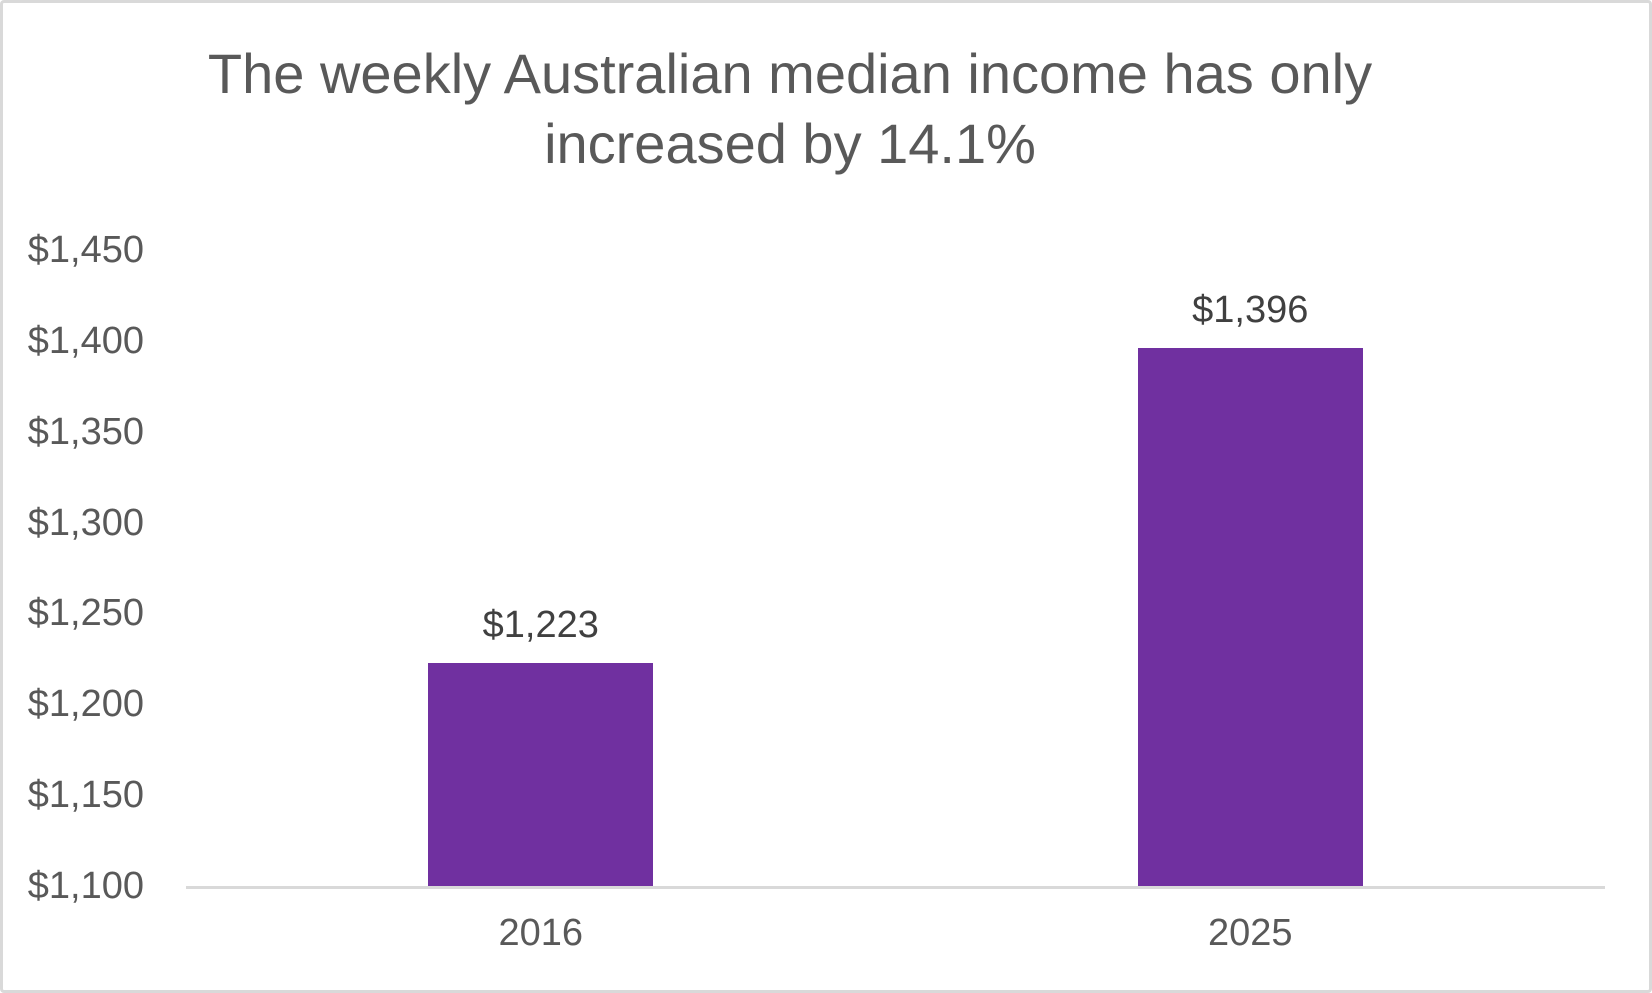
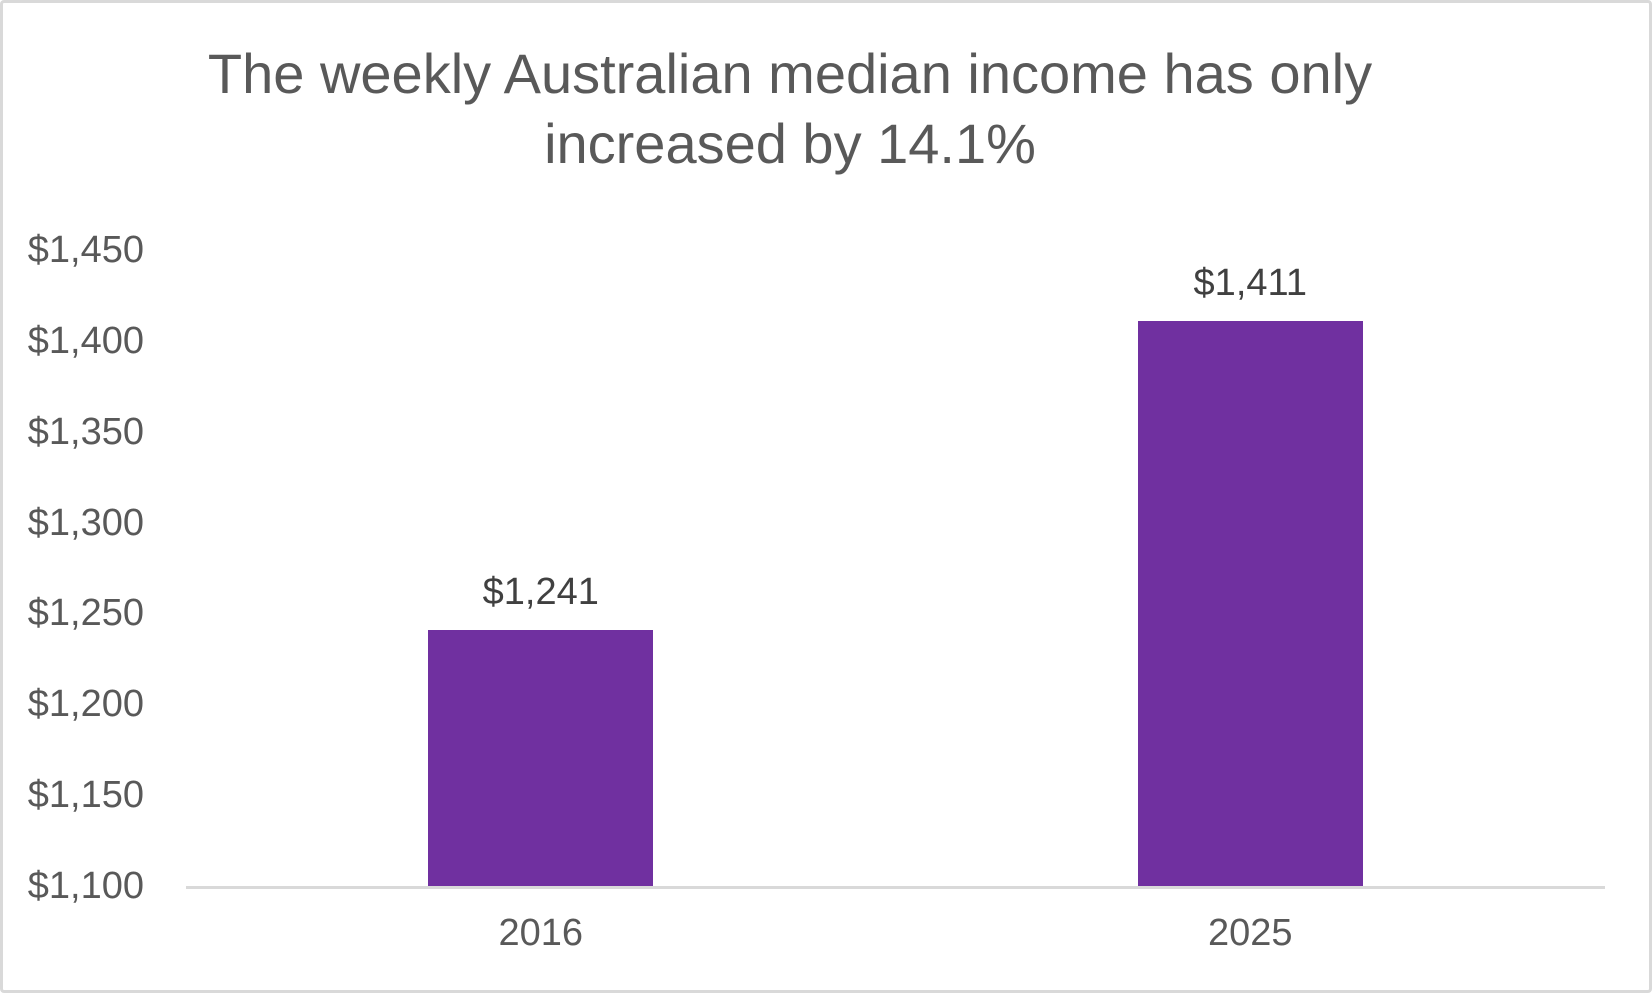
2016: $1,223 -> $1,241
2025: $1,396 -> $1,411
